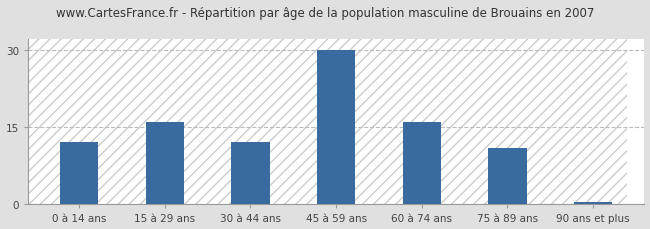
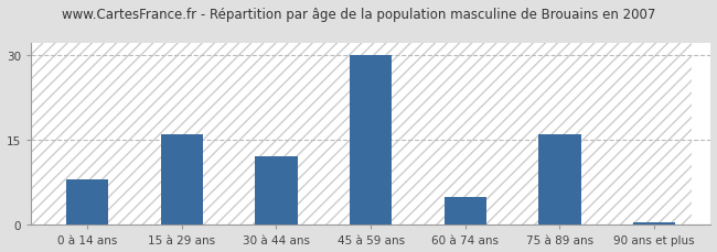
0 à 14 ans: 12.0 -> 8.0
60 à 74 ans: 16.0 -> 5.0
75 à 89 ans: 11.0 -> 16.0
